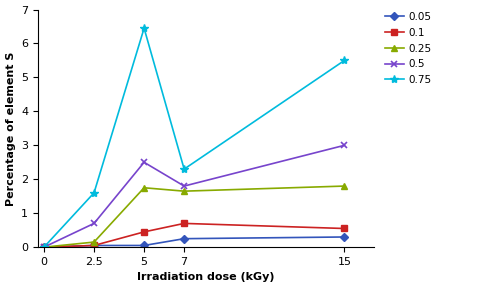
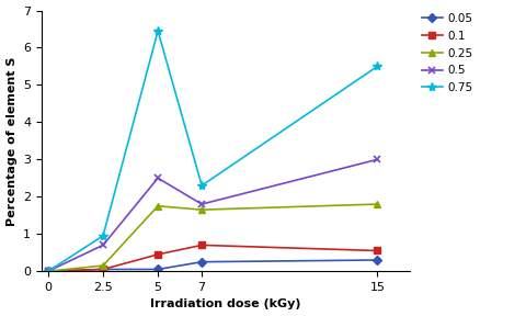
0.75/2.5: 1.60 -> 0.95
